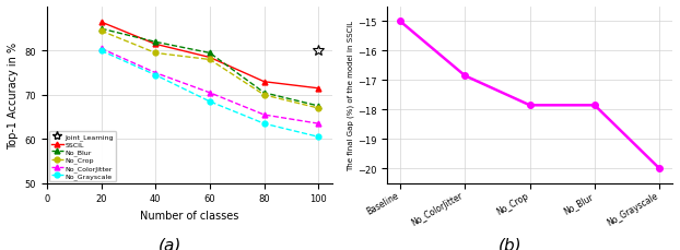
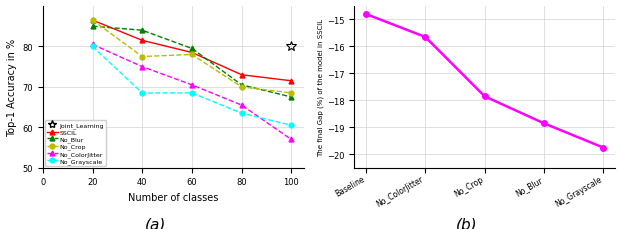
No_Crop/20: 84.5 -> 86.5
No_Blur/40: 82.0 -> 84.0
No_Crop/40: 79.5 -> 77.5
No_Grayscale/40: 74.5 -> 68.5
No_Crop/100: 67.0 -> 68.5
No_ColorJitter/100: 63.5 -> 57.0
Baseline: -15.00 -> -14.80
No_ColorJitter: -16.85 -> -15.65
No_Blur: -17.85 -> -18.85
No_Grayscale: -20.00 -> -19.75
